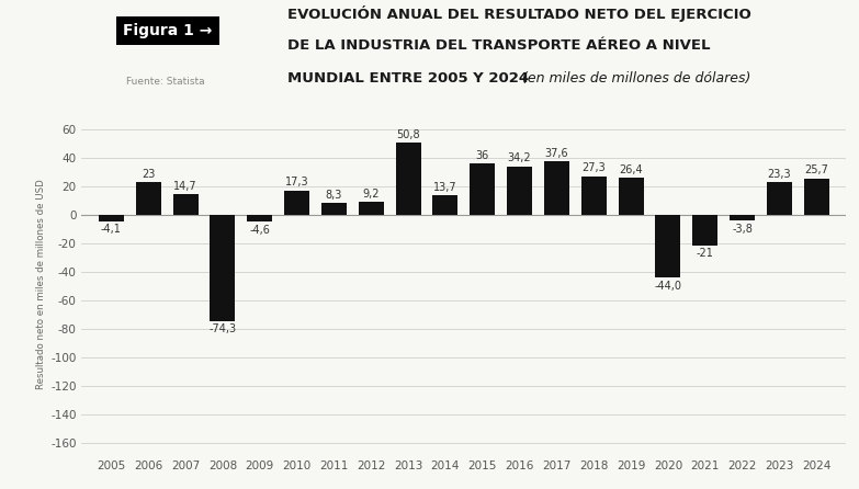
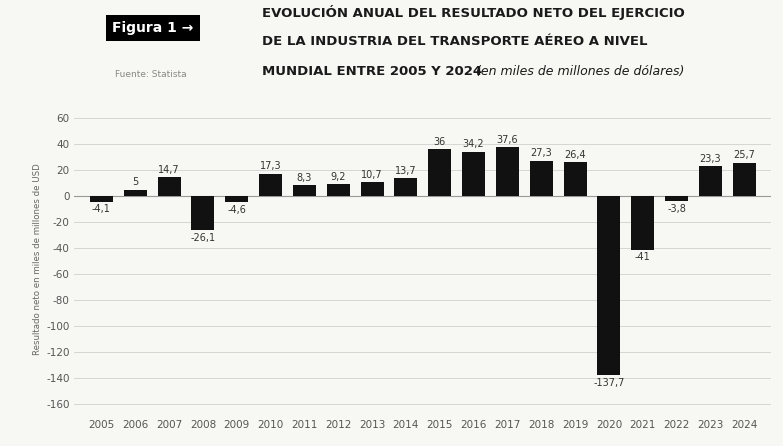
2006: 23 -> 5
2008: -74,3 -> -26,1
2013: 50,8 -> 10,7
2020: -44,0 -> -137,7
2021: -21 -> -41
